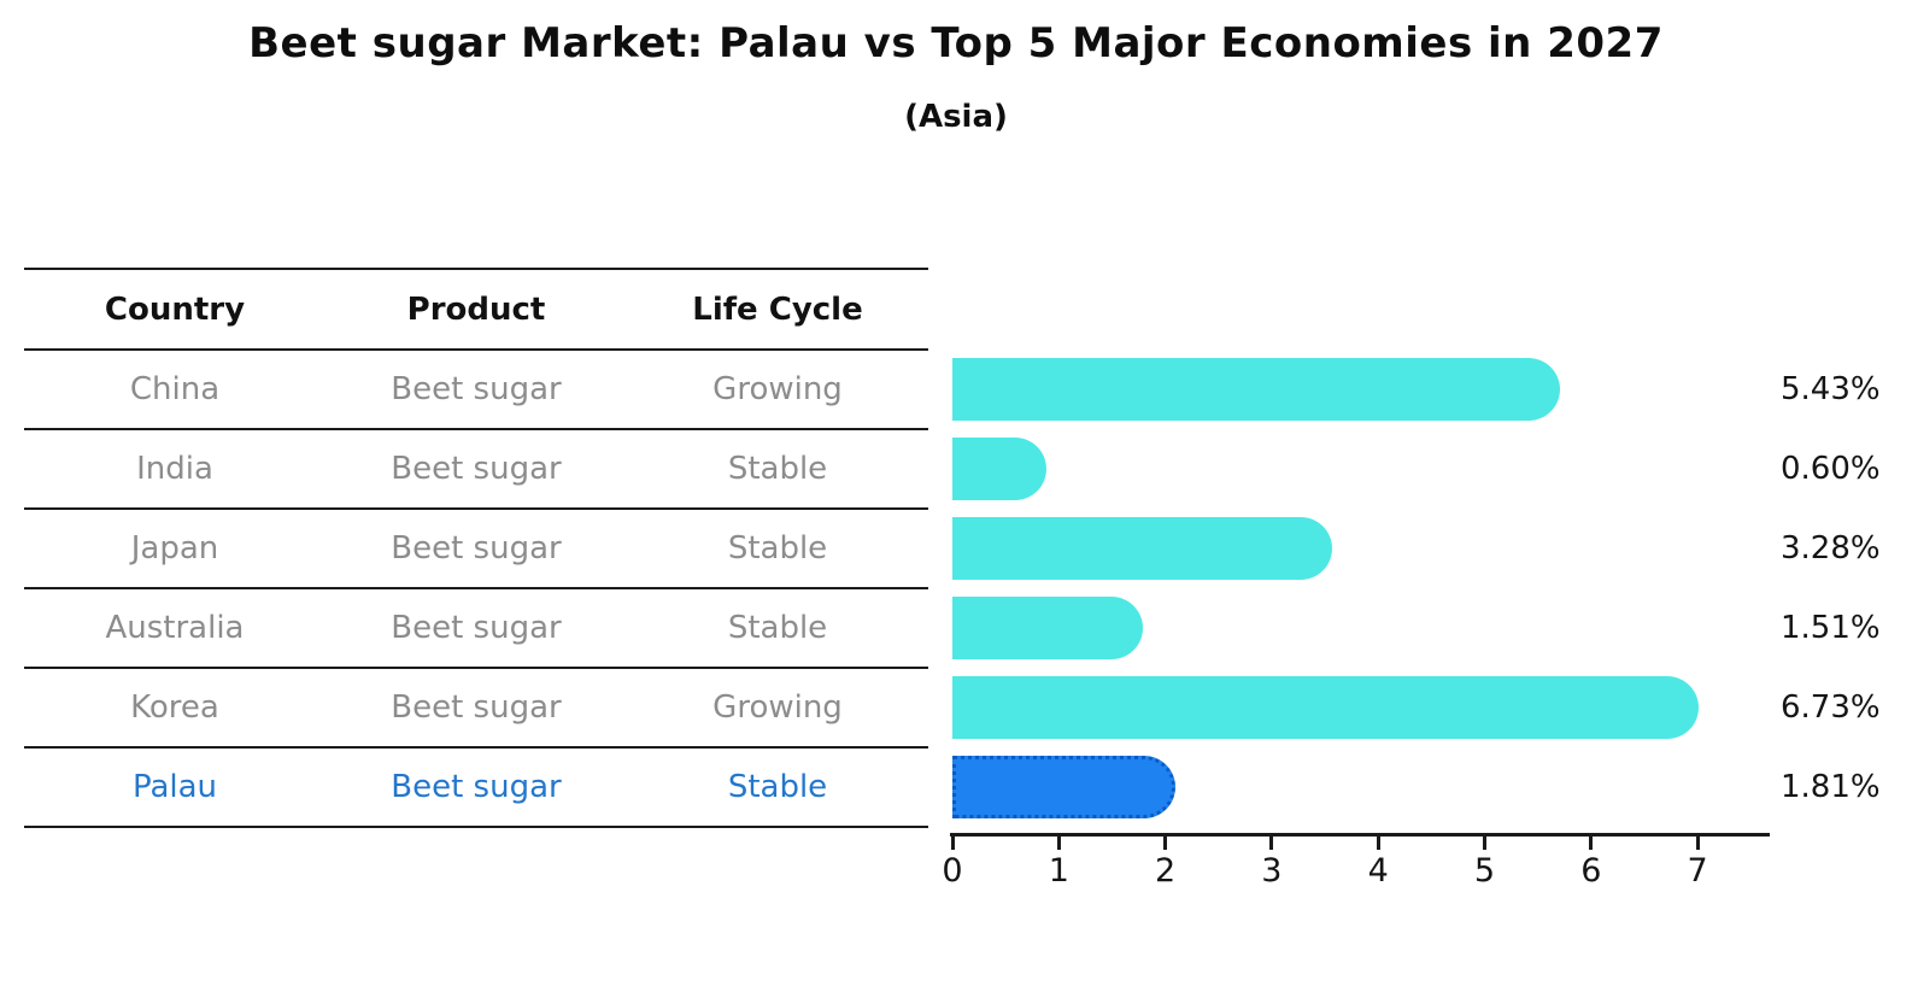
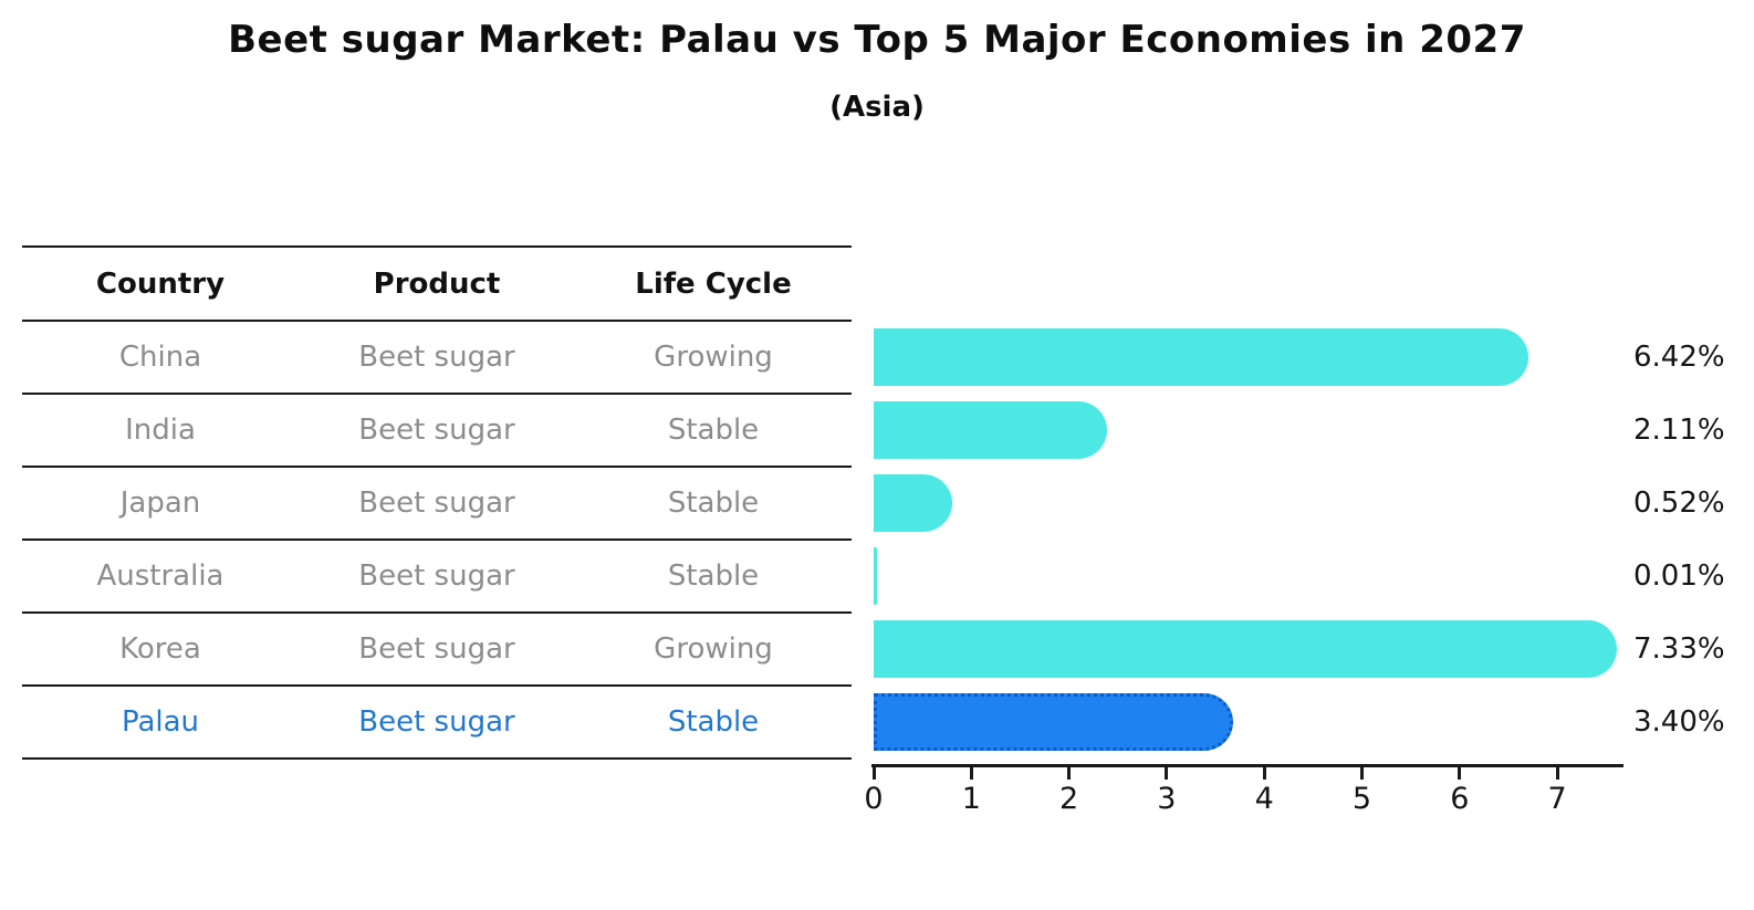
China: 5.43% -> 6.42%
India: 0.60% -> 2.11%
Japan: 3.28% -> 0.52%
Australia: 1.51% -> 0.01%
Korea: 6.73% -> 7.33%
Palau: 1.81% -> 3.40%
